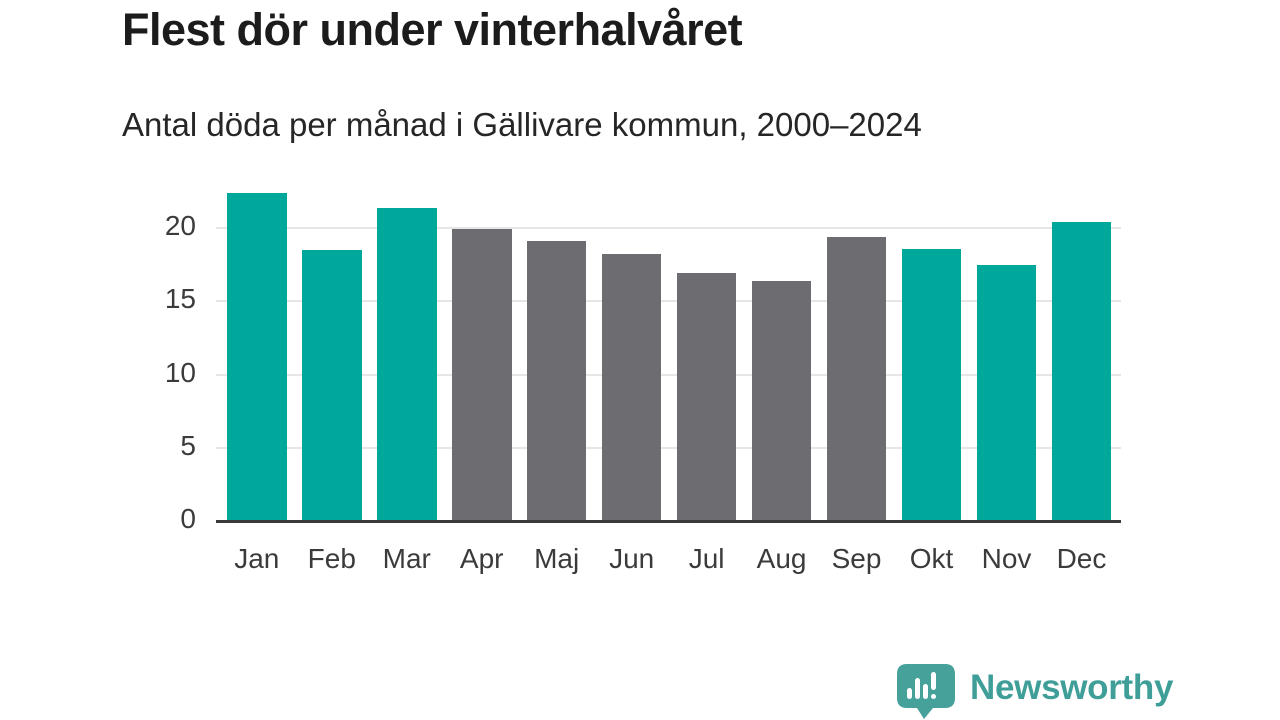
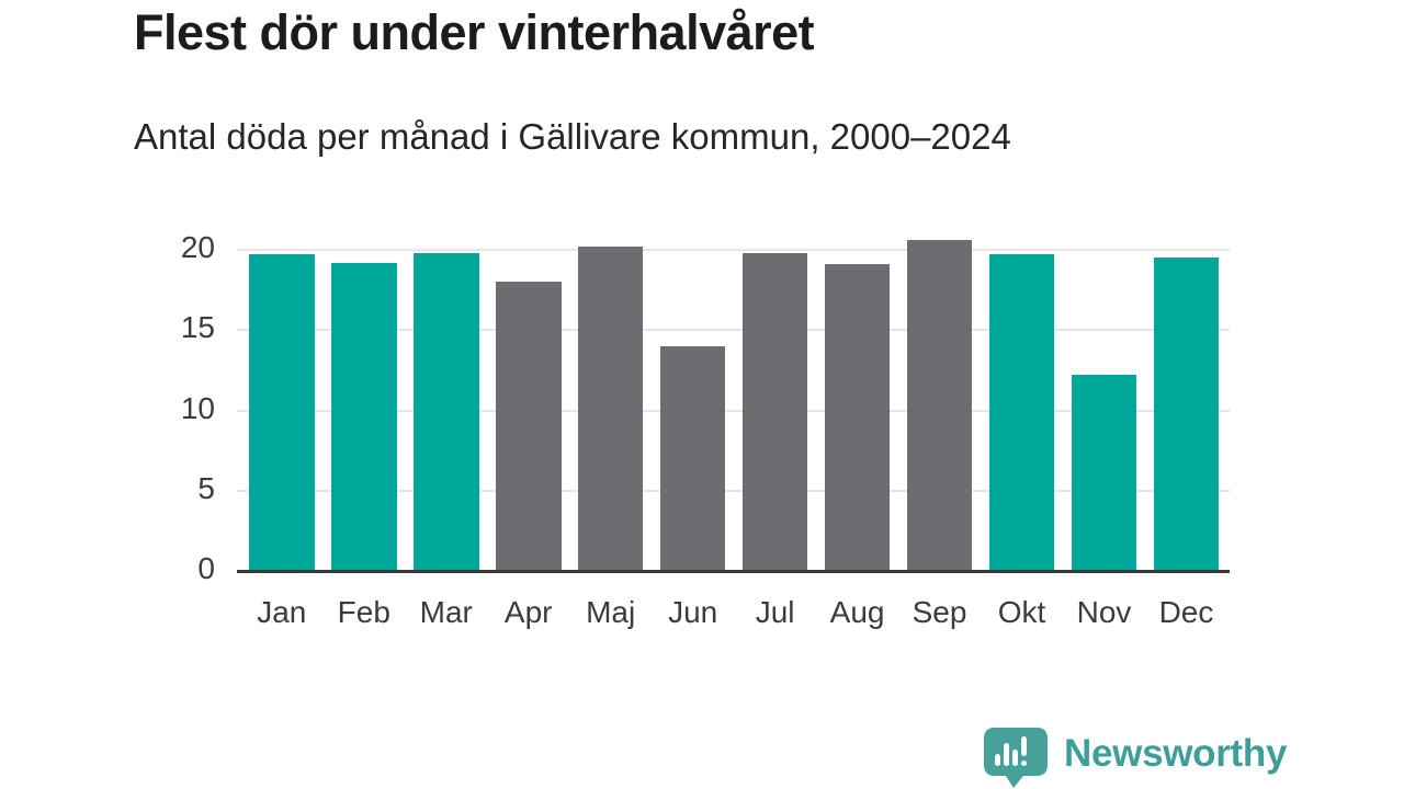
Jan: 22.4 -> 19.7
Feb: 18.5 -> 19.2
Mar: 21.4 -> 19.8
Apr: 19.9 -> 18.0
Maj: 19.1 -> 20.2
Jun: 18.2 -> 14.0
Jul: 16.9 -> 19.8
Aug: 16.4 -> 19.1
Sep: 19.4 -> 20.6
Okt: 18.6 -> 19.7
Nov: 17.5 -> 12.2
Dec: 20.4 -> 19.5
